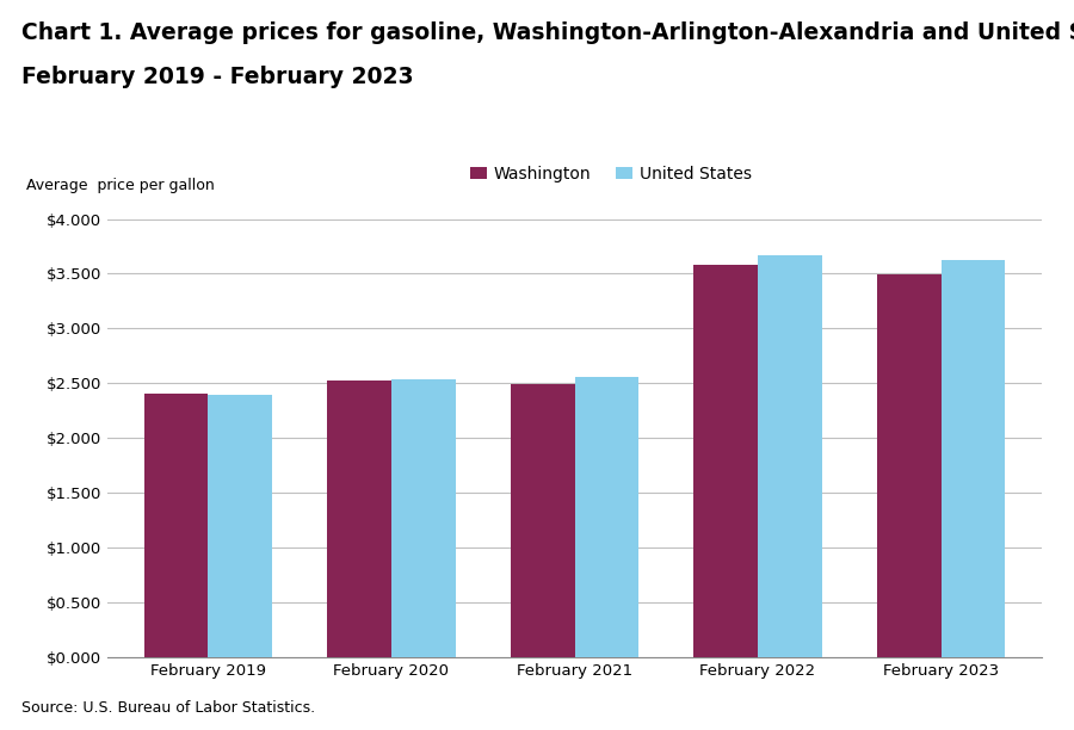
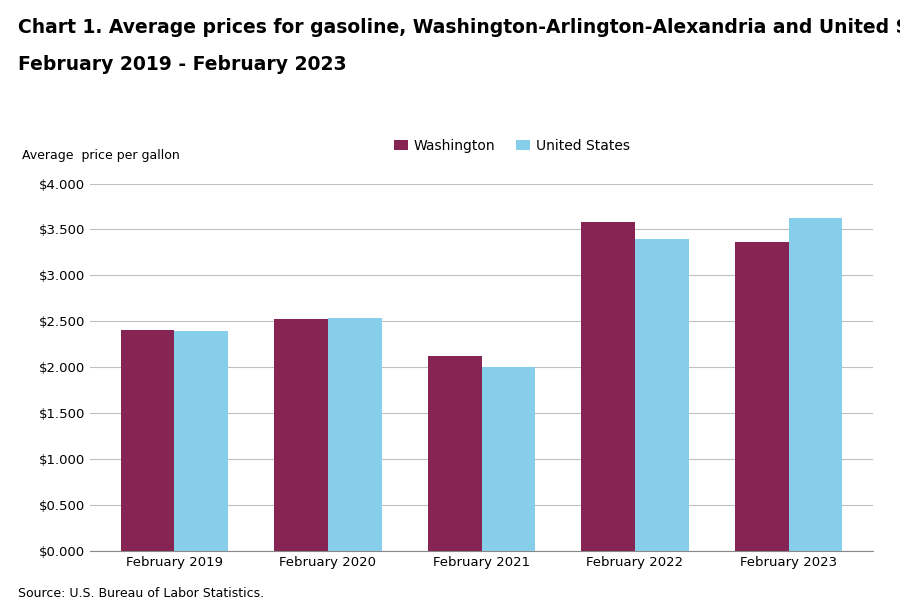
Washington/February 2021: $2.49 -> $2.12
United States/February 2021: $2.56 -> $2.00
United States/February 2022: $3.67 -> $3.40
Washington/February 2023: $3.49 -> $3.36
